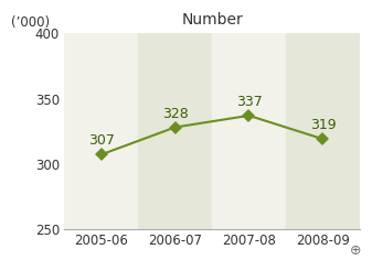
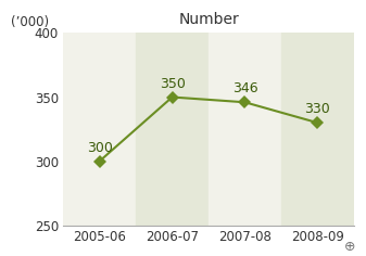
2005-06: 307 -> 300
2006-07: 328 -> 350
2007-08: 337 -> 346
2008-09: 319 -> 330
